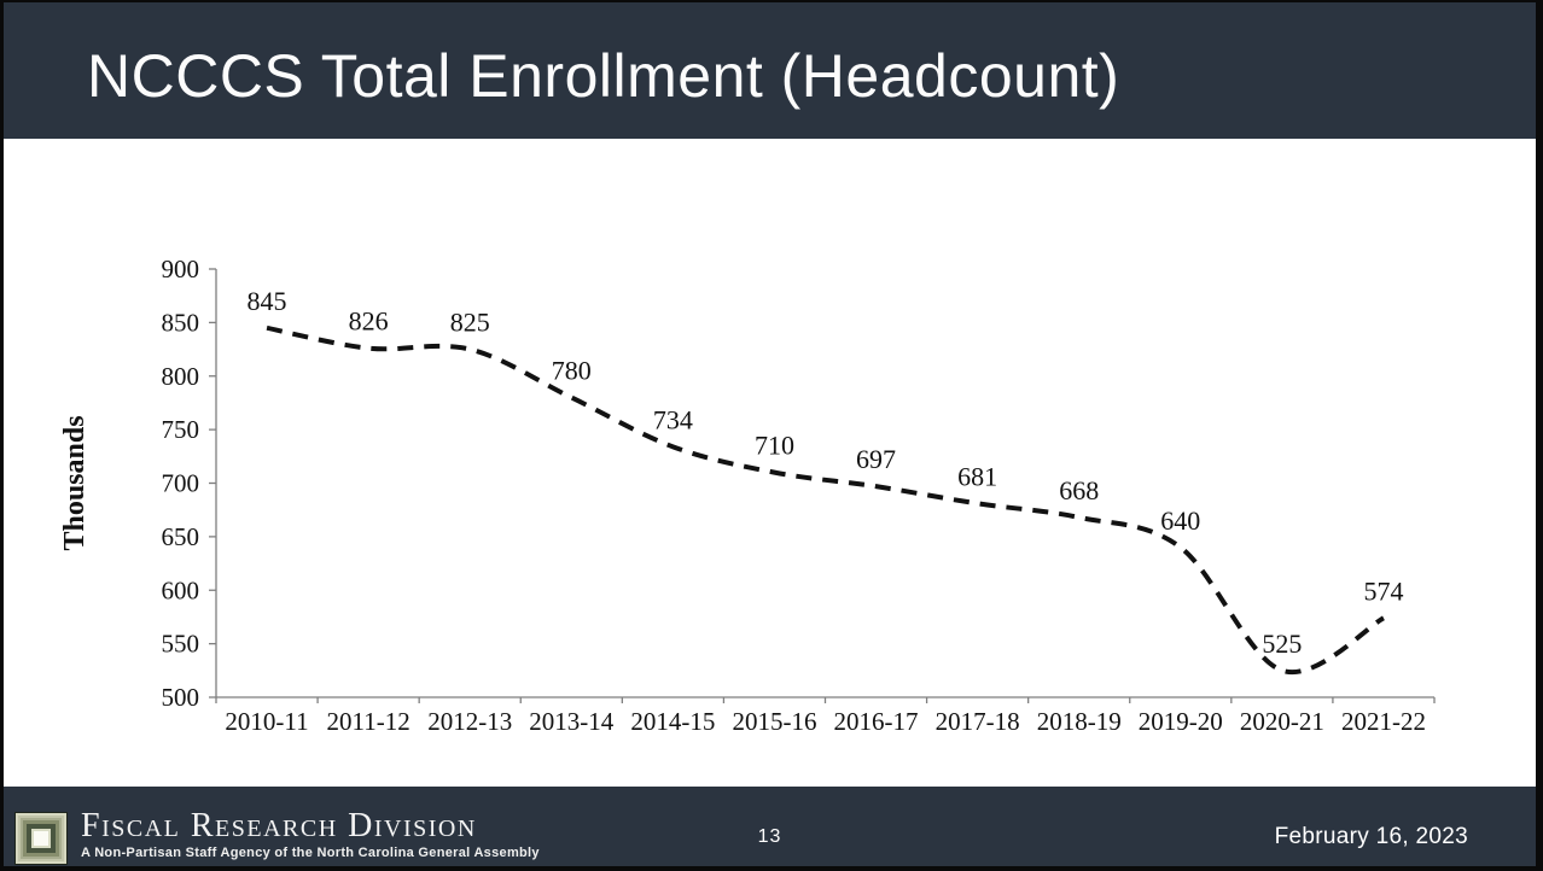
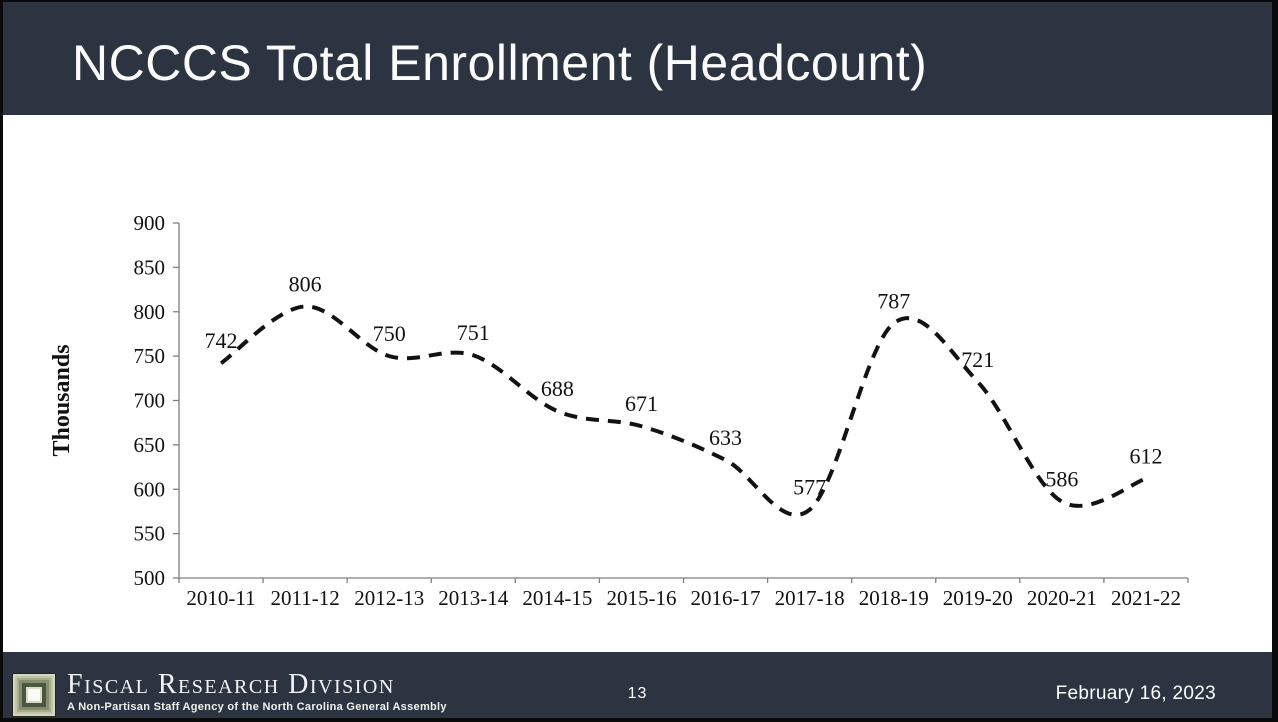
2010-11: 845 -> 742
2011-12: 826 -> 806
2012-13: 825 -> 750
2013-14: 780 -> 751
2014-15: 734 -> 688
2015-16: 710 -> 671
2016-17: 697 -> 633
2017-18: 681 -> 577
2018-19: 668 -> 787
2019-20: 640 -> 721
2020-21: 525 -> 586
2021-22: 574 -> 612
